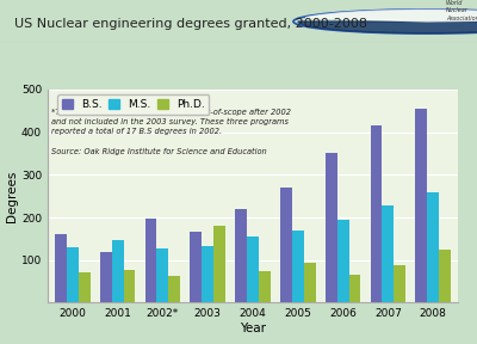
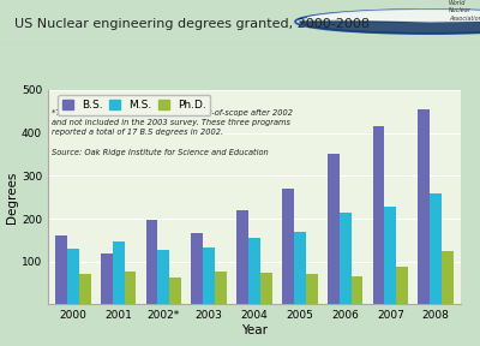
Ph.D./2003: 180 -> 77
Ph.D./2005: 95 -> 72
M.S./2006: 195 -> 215
